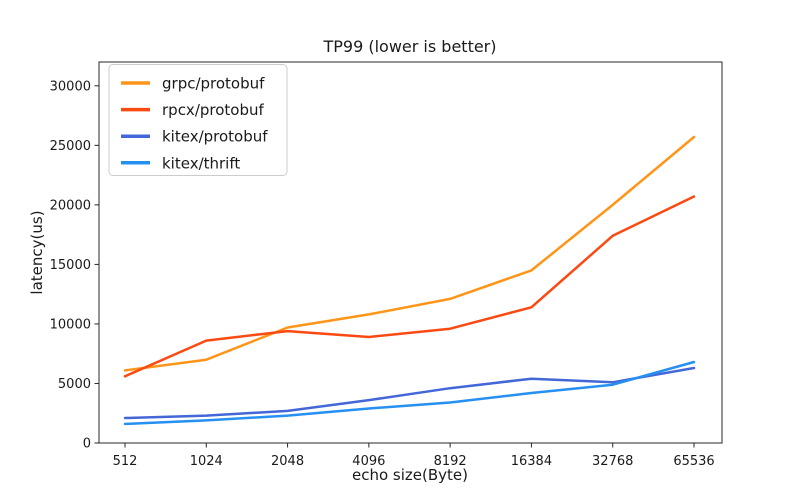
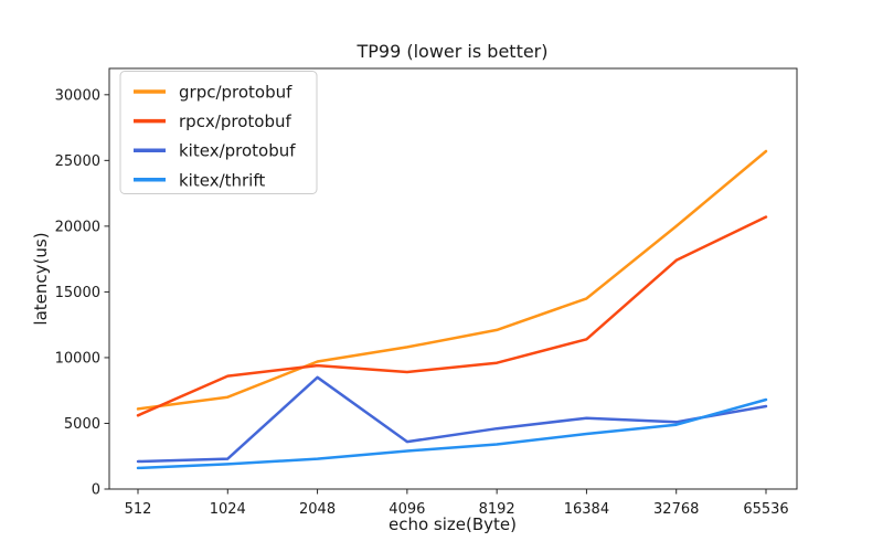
kitex/protobuf/2048: 2700 -> 8500
